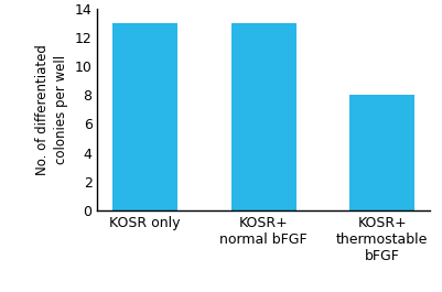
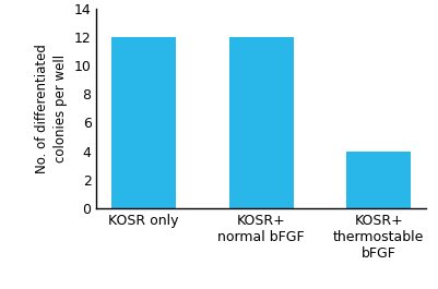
KOSR only: 13 -> 12
KOSR+ normal bFGF: 13 -> 12
KOSR+ thermostable bFGF: 8 -> 4
